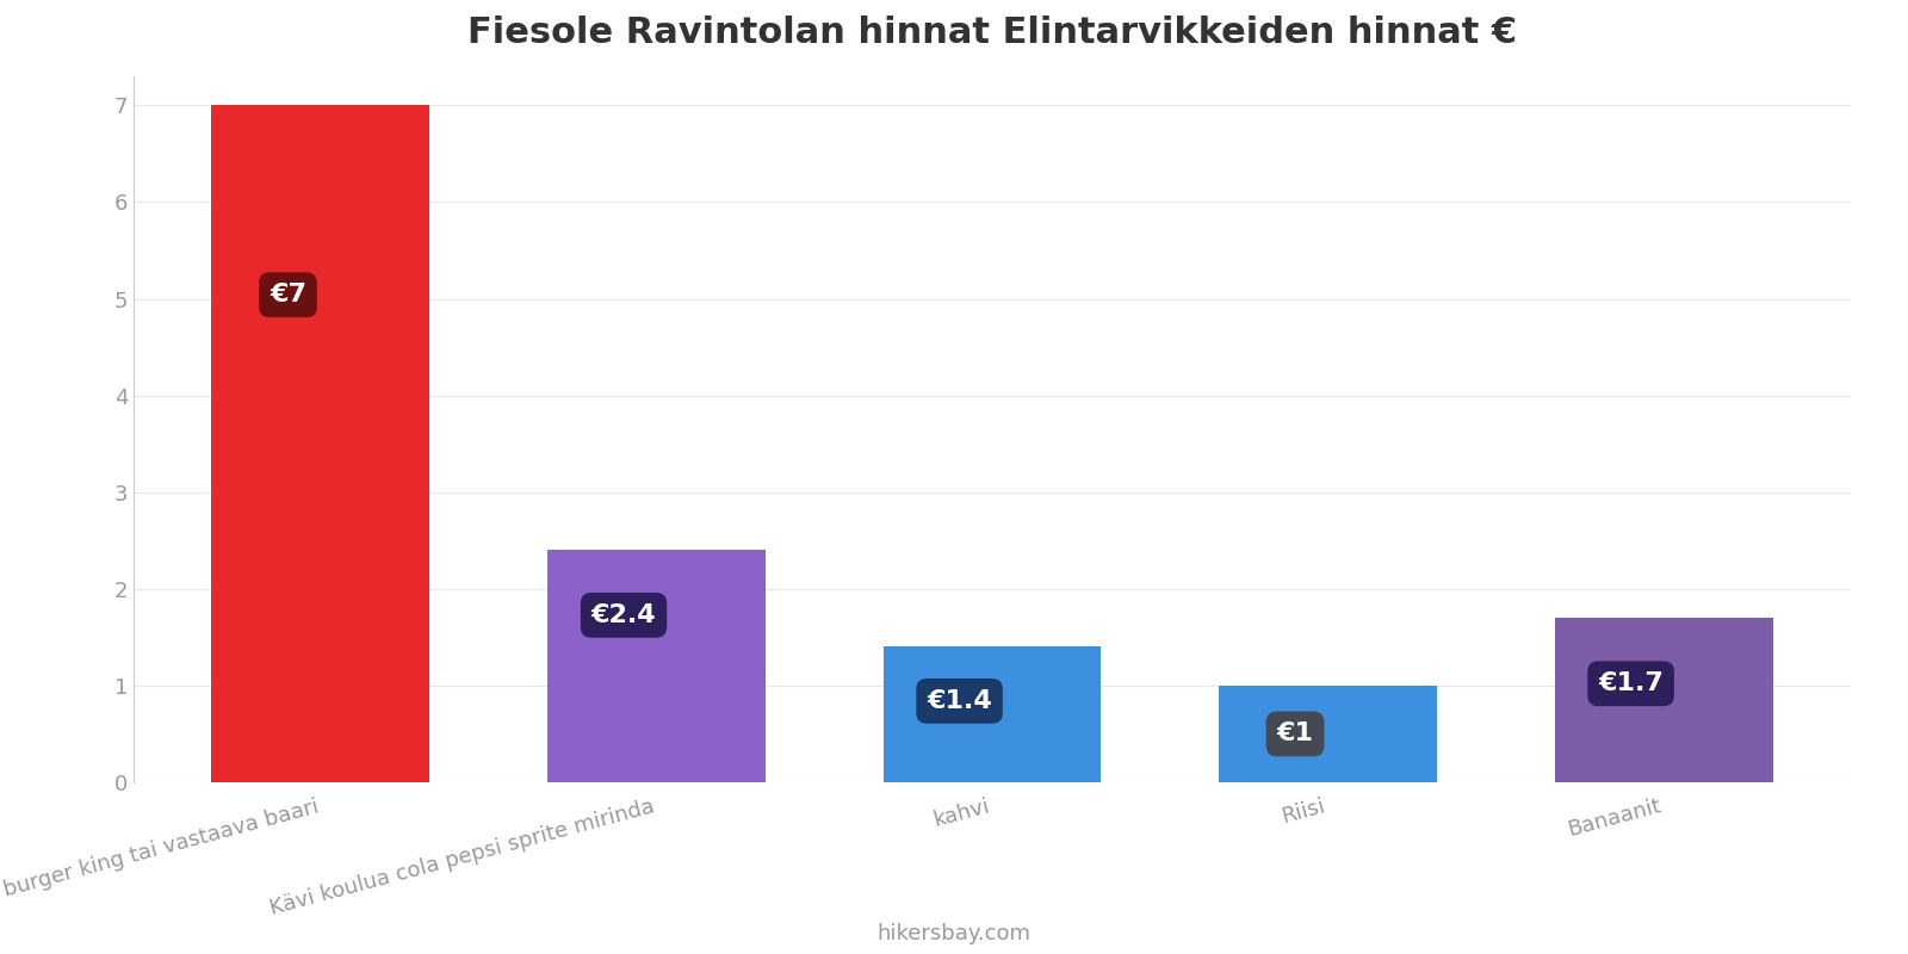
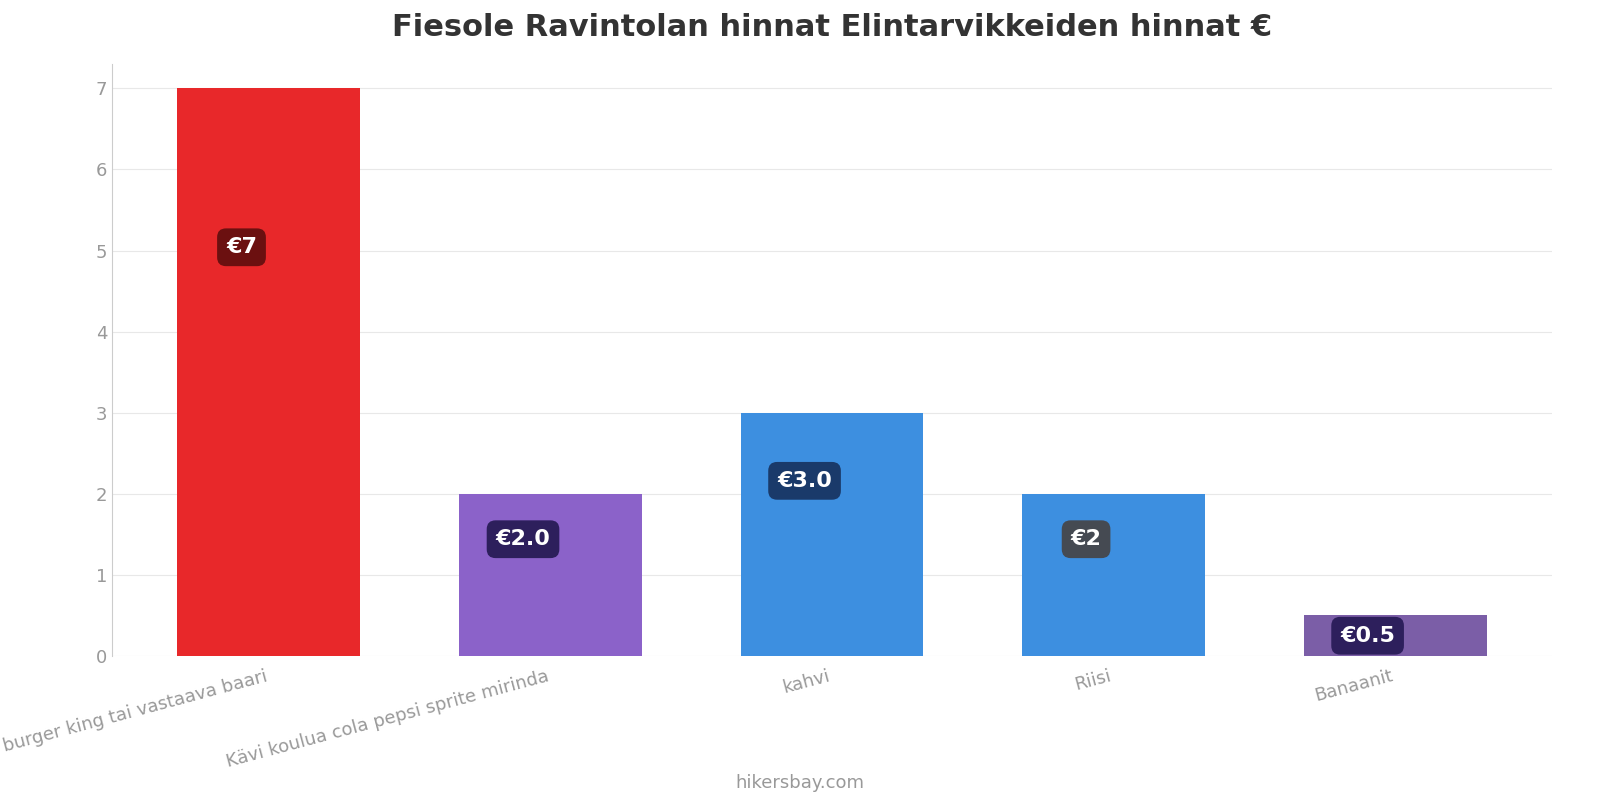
Kävi koulua cola pepsi sprite mirinda: €2.4 -> €2.0
kahvi: €1.4 -> €3.0
Riisi: €1 -> €2
Banaanit: €1.7 -> €0.5
